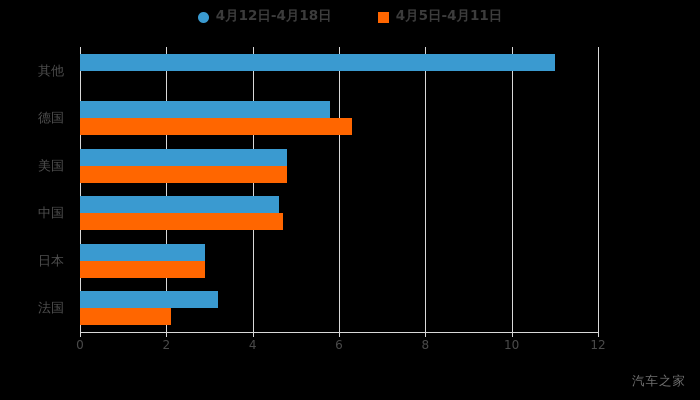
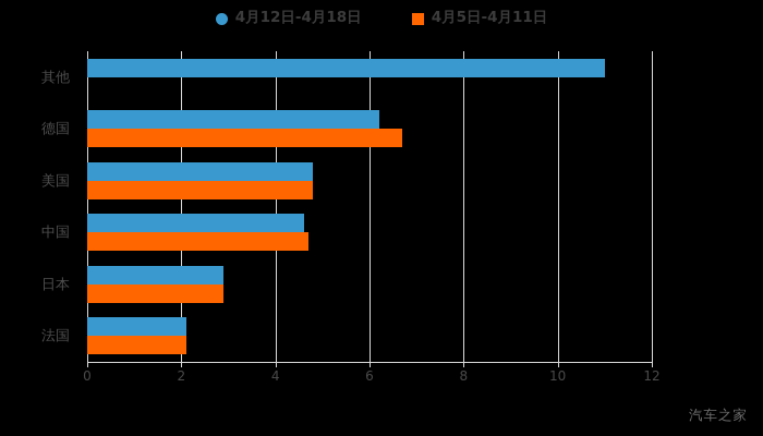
4月12日-4月18日/德国: 5.8 -> 6.2
4月5日-4月11日/德国: 6.3 -> 6.7
4月12日-4月18日/法国: 3.2 -> 2.1
